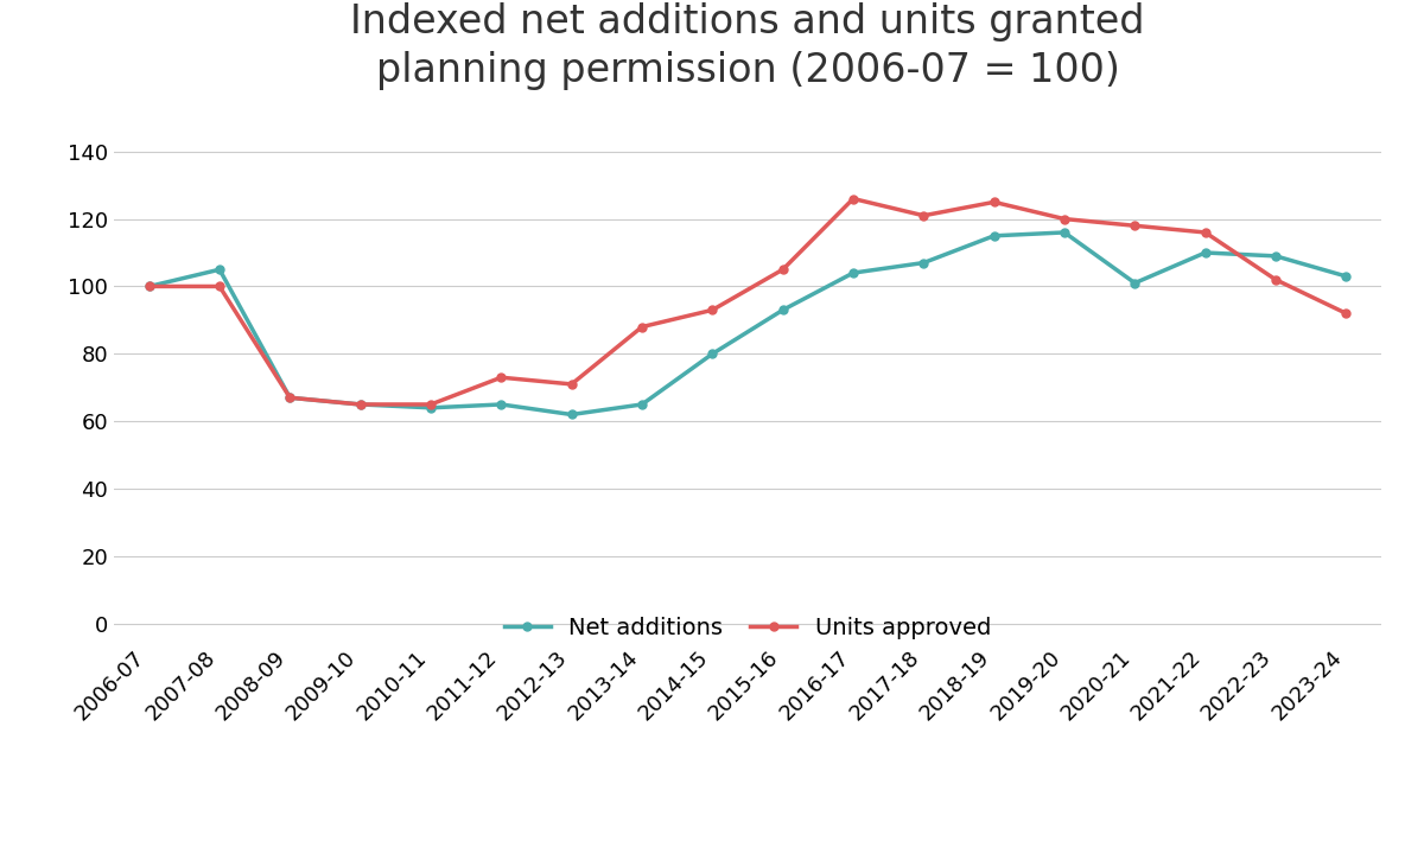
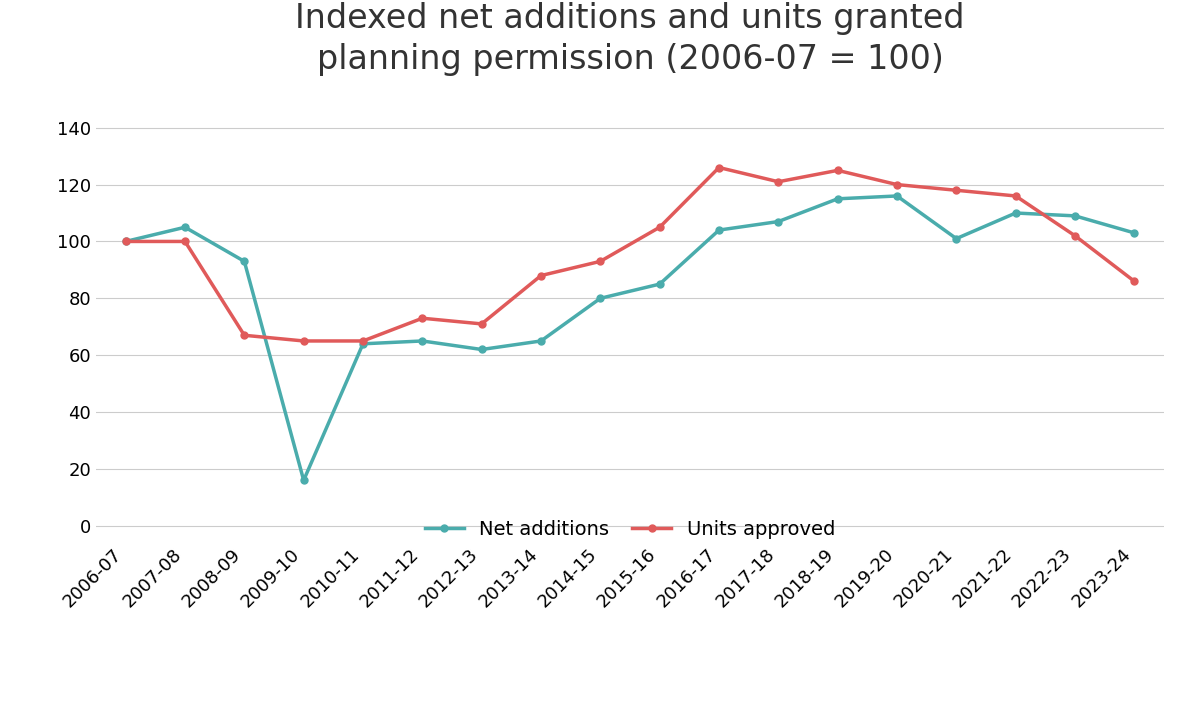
Net additions/2008-09: 67 -> 93
Net additions/2009-10: 65 -> 16
Net additions/2015-16: 93 -> 85
Units approved/2023-24: 92 -> 86
